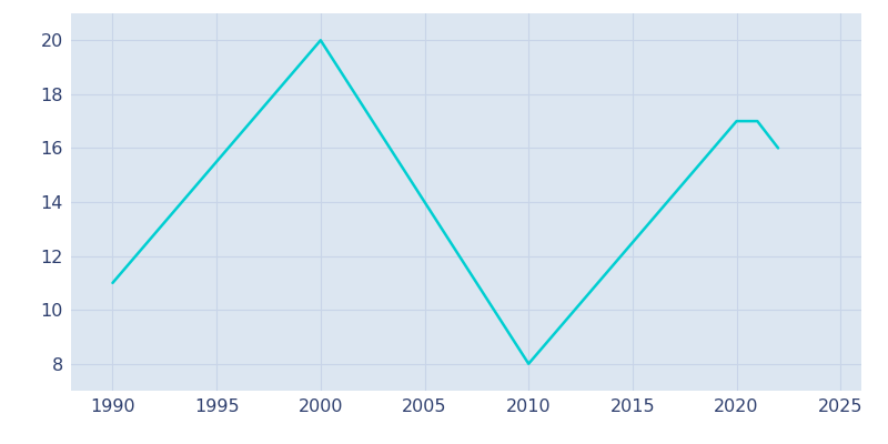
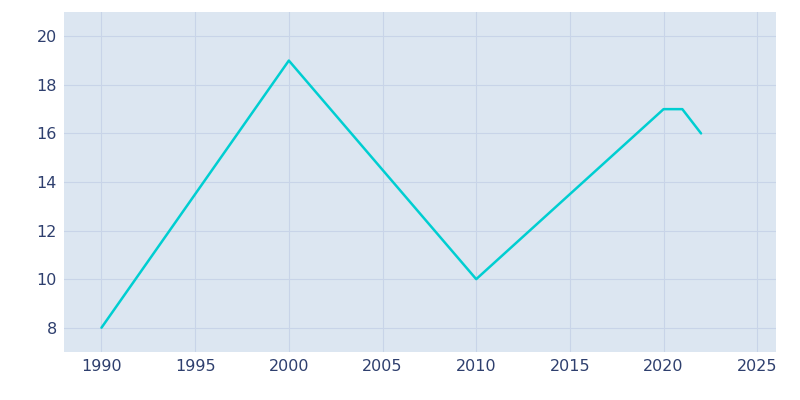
1990: 11 -> 8
2000: 20 -> 19
2010: 8 -> 10
